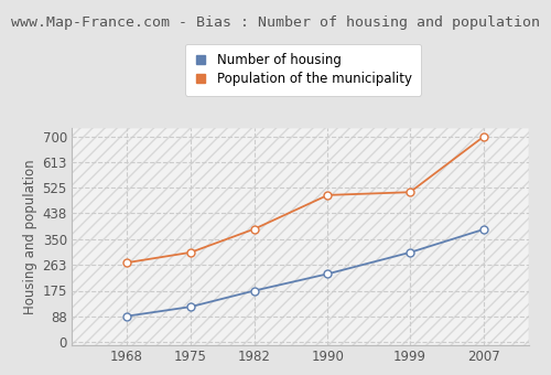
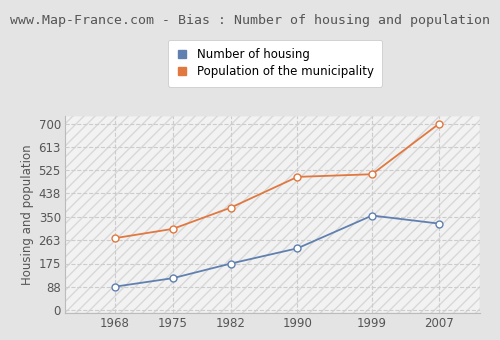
Number of housing/1999: 305 -> 355
Number of housing/2007: 383 -> 325
